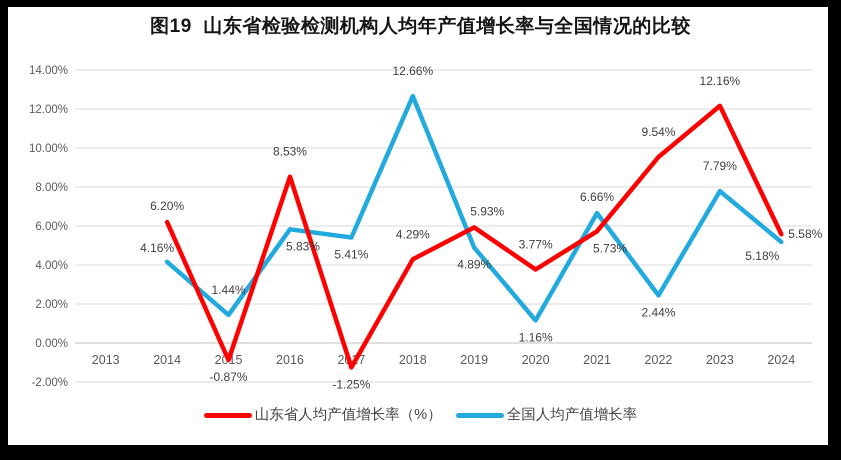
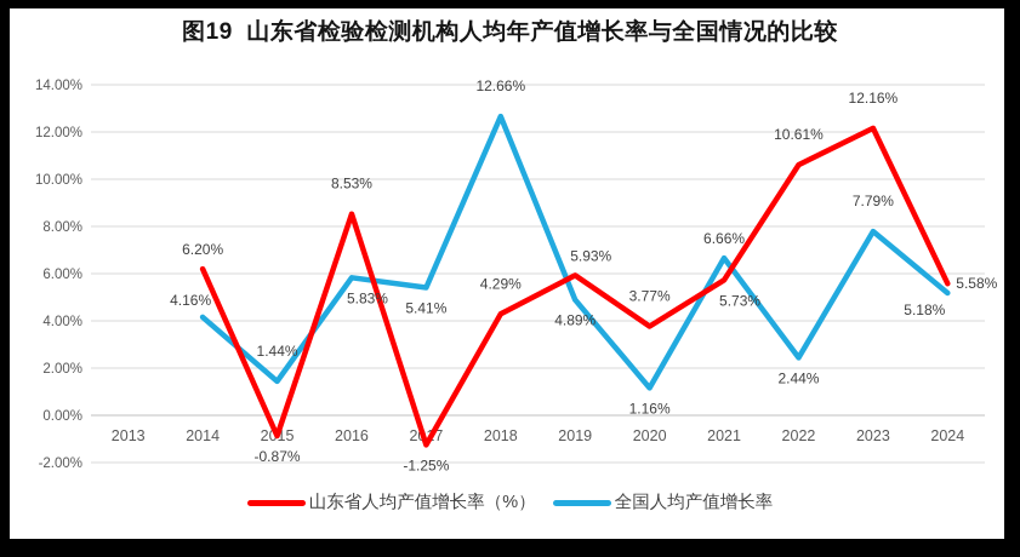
山东省人均产值增长率（%）/2022: 9.54% -> 10.61%
